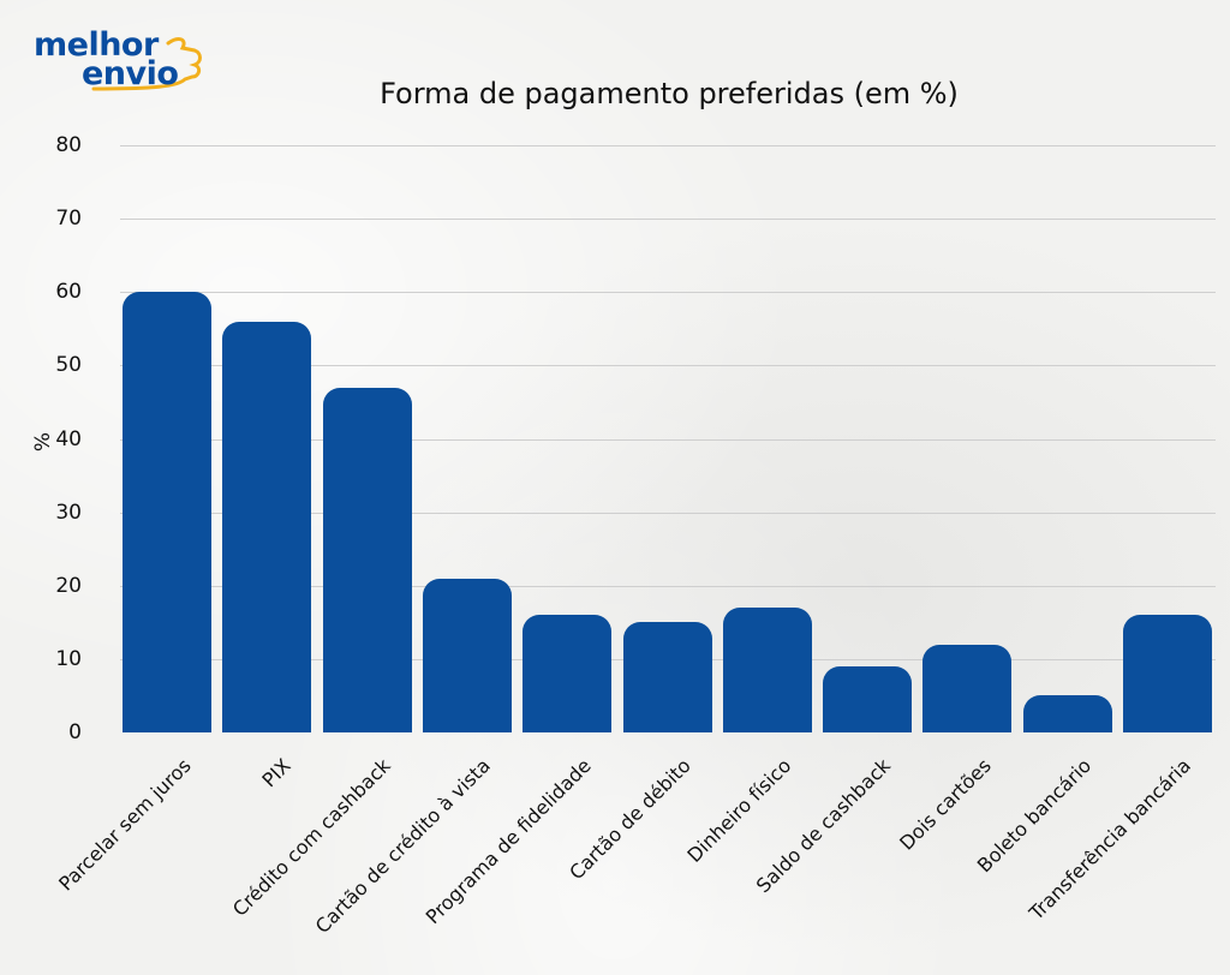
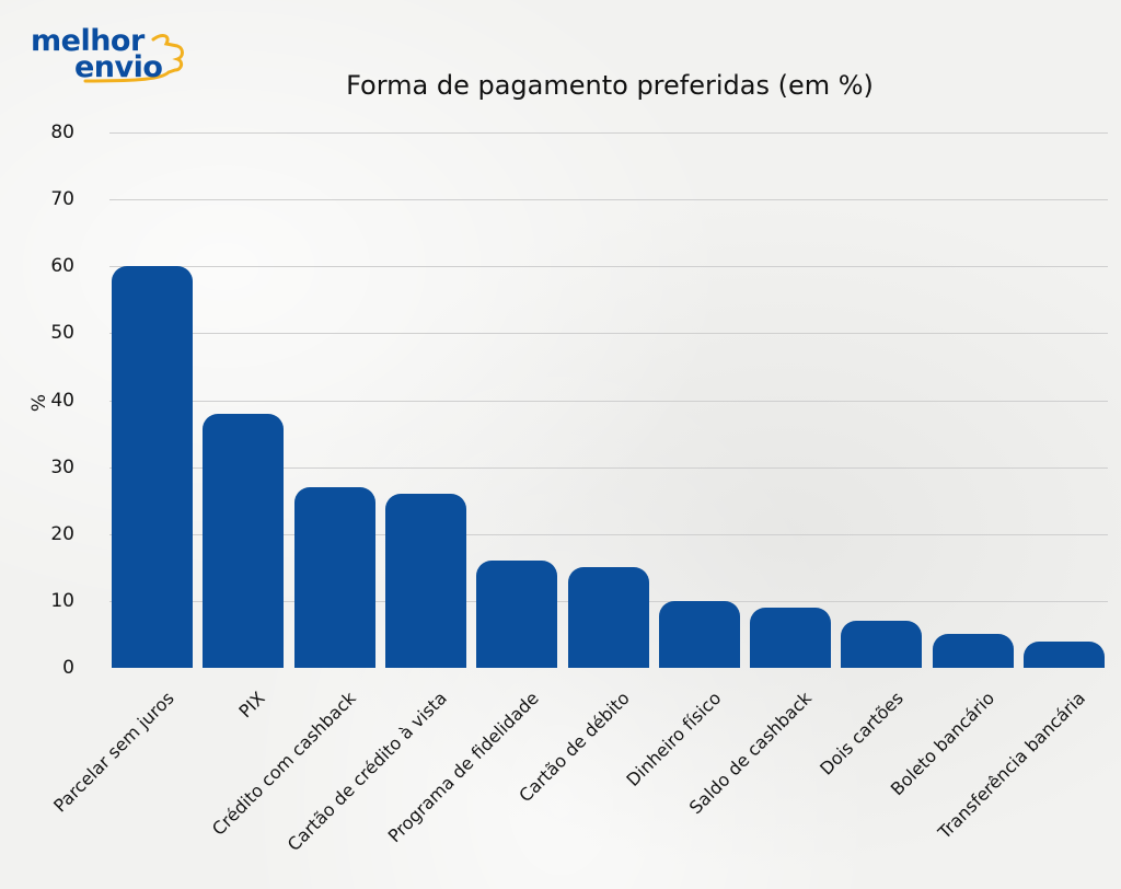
PIX: 56 -> 38
Crédito com cashback: 47 -> 27
Cartão de crédito à vista: 21 -> 26
Dinheiro físico: 17 -> 10
Dois cartões: 12 -> 7
Transferência bancária: 16 -> 4
